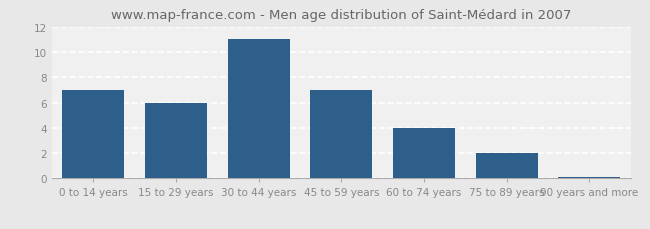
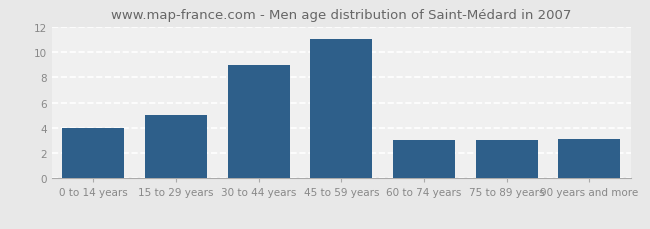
0 to 14 years: 7.0 -> 4.0
15 to 29 years: 6.0 -> 5.0
30 to 44 years: 11.0 -> 9.0
45 to 59 years: 7.0 -> 11.0
60 to 74 years: 4.0 -> 3.0
75 to 89 years: 2.0 -> 3.0
90 years and more: 0.1 -> 3.1
